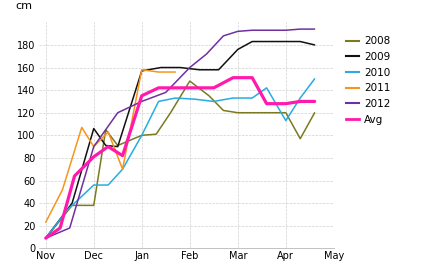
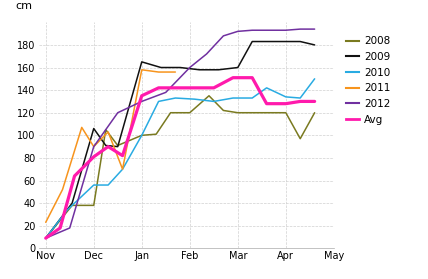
2009/Jan: 157 -> 165
2008/Feb: 148 -> 120
2009/Mar: 176 -> 160
2010/Apr: 113 -> 134
